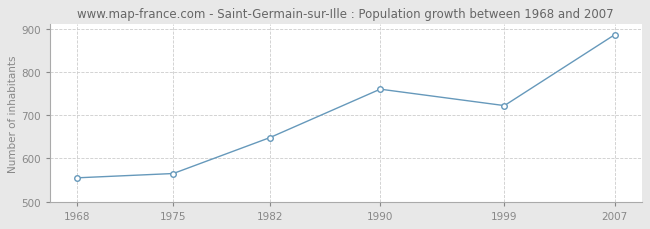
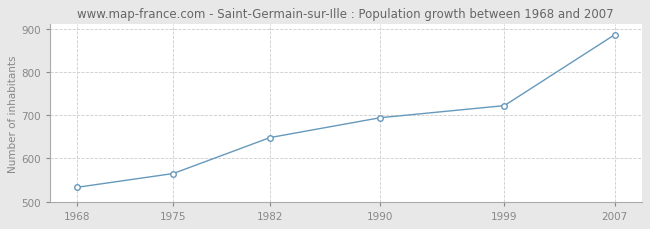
1968: 555 -> 533
1990: 760 -> 694
